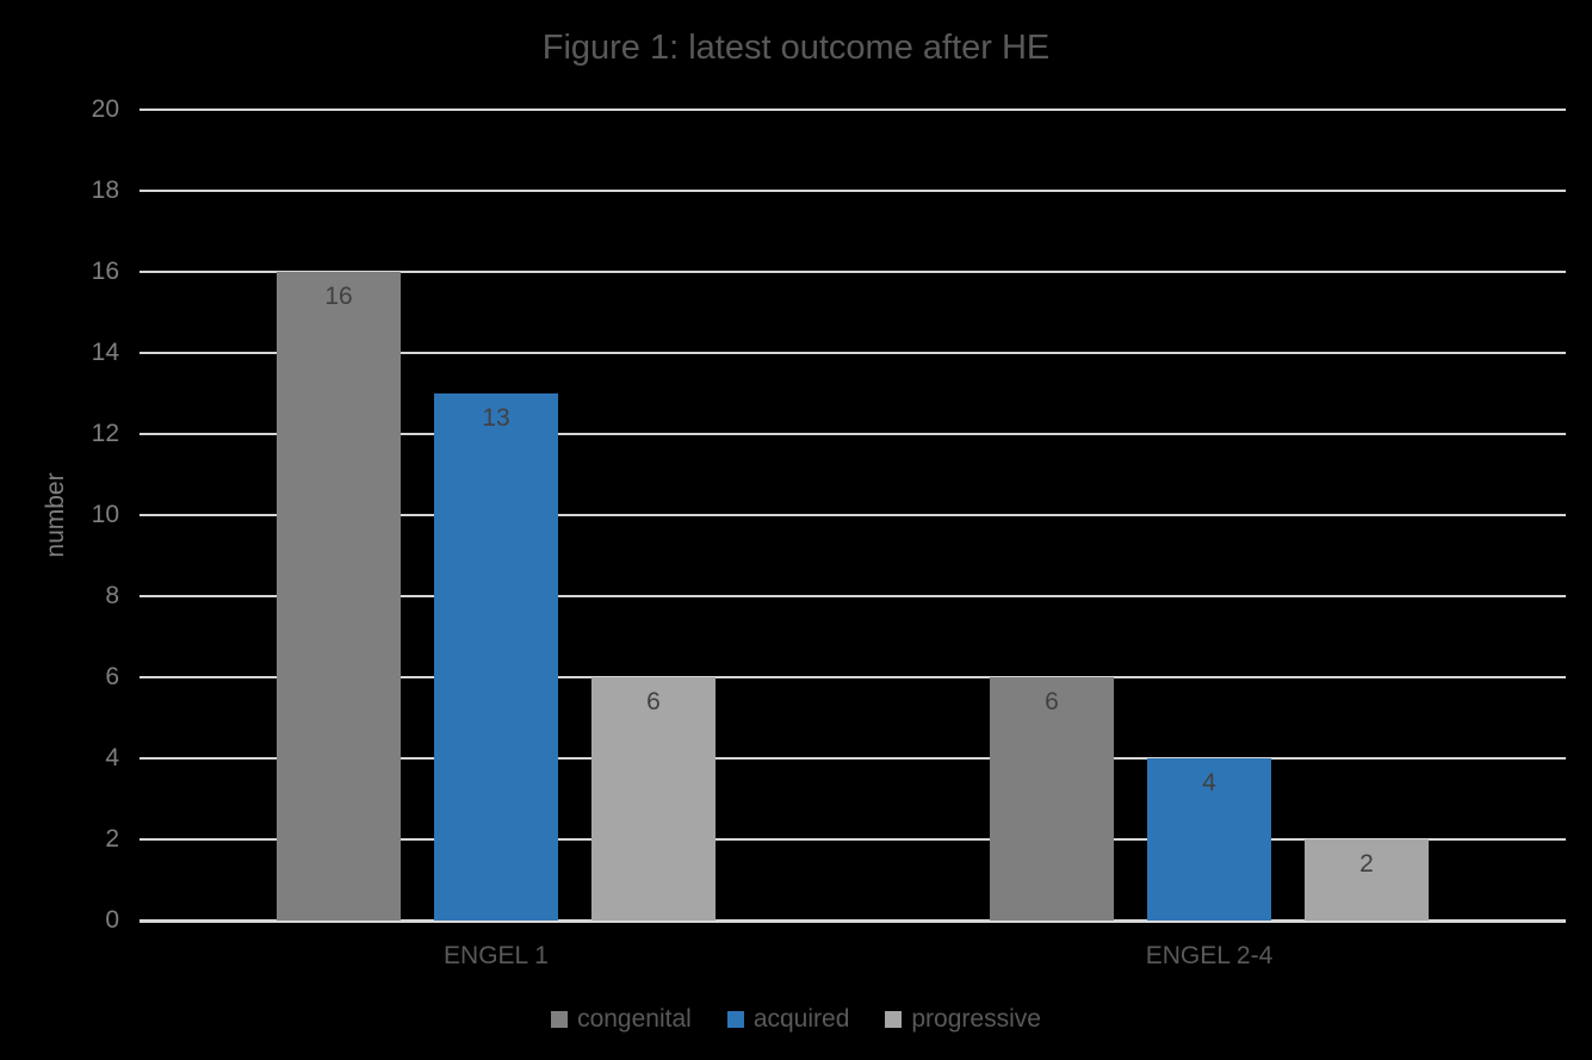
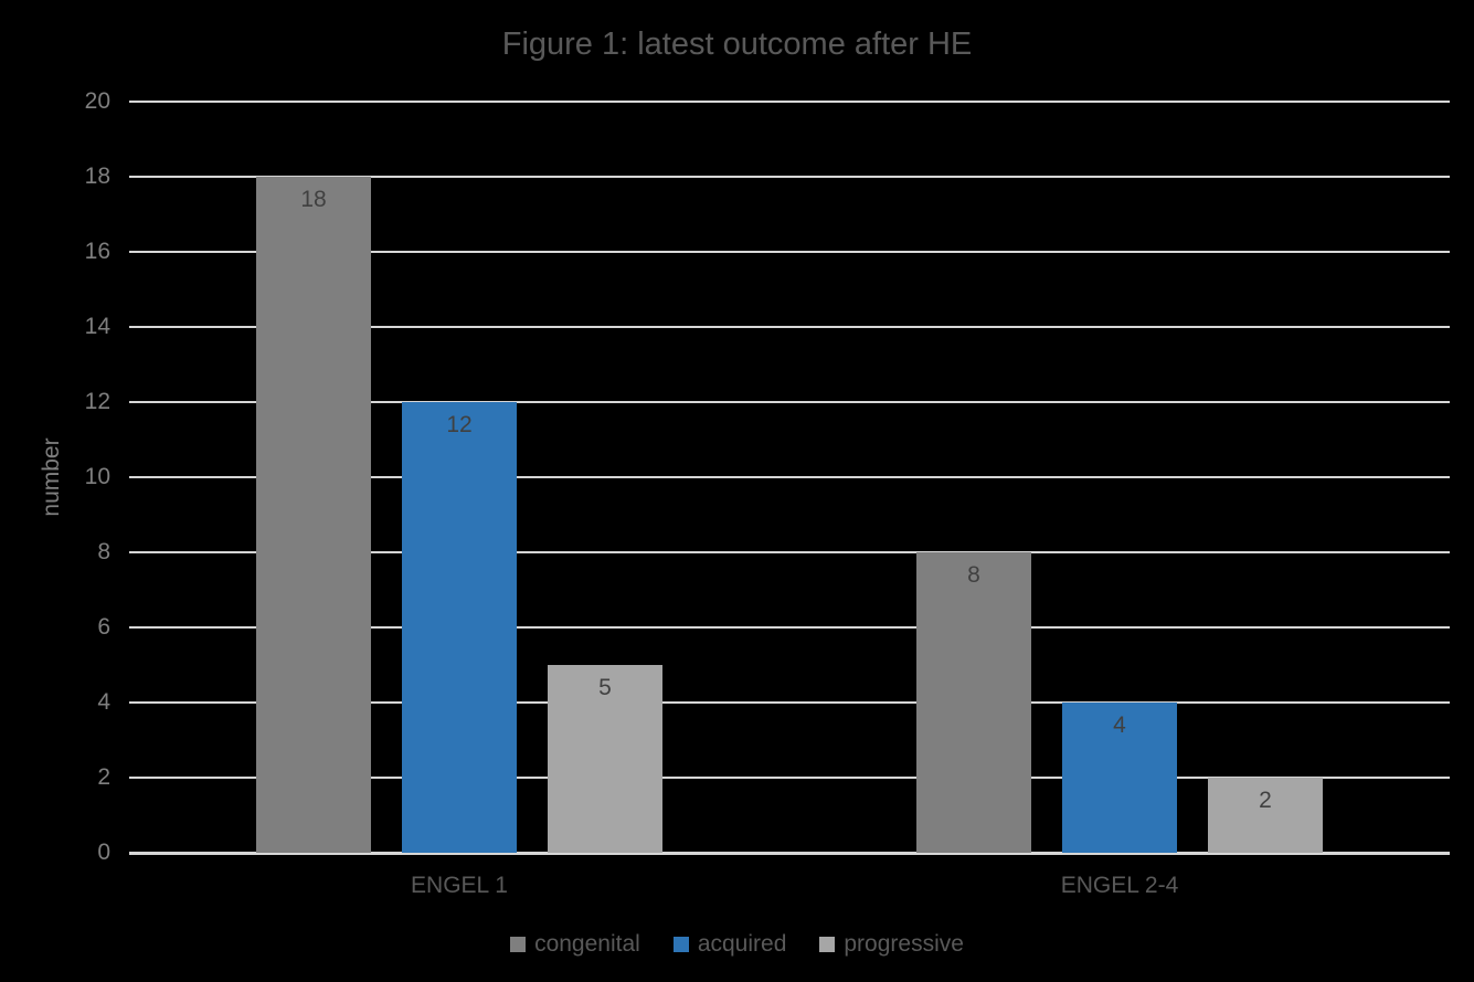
congenital/ENGEL 1: 16 -> 18
acquired/ENGEL 1: 13 -> 12
progressive/ENGEL 1: 6 -> 5
congenital/ENGEL 2-4: 6 -> 8
